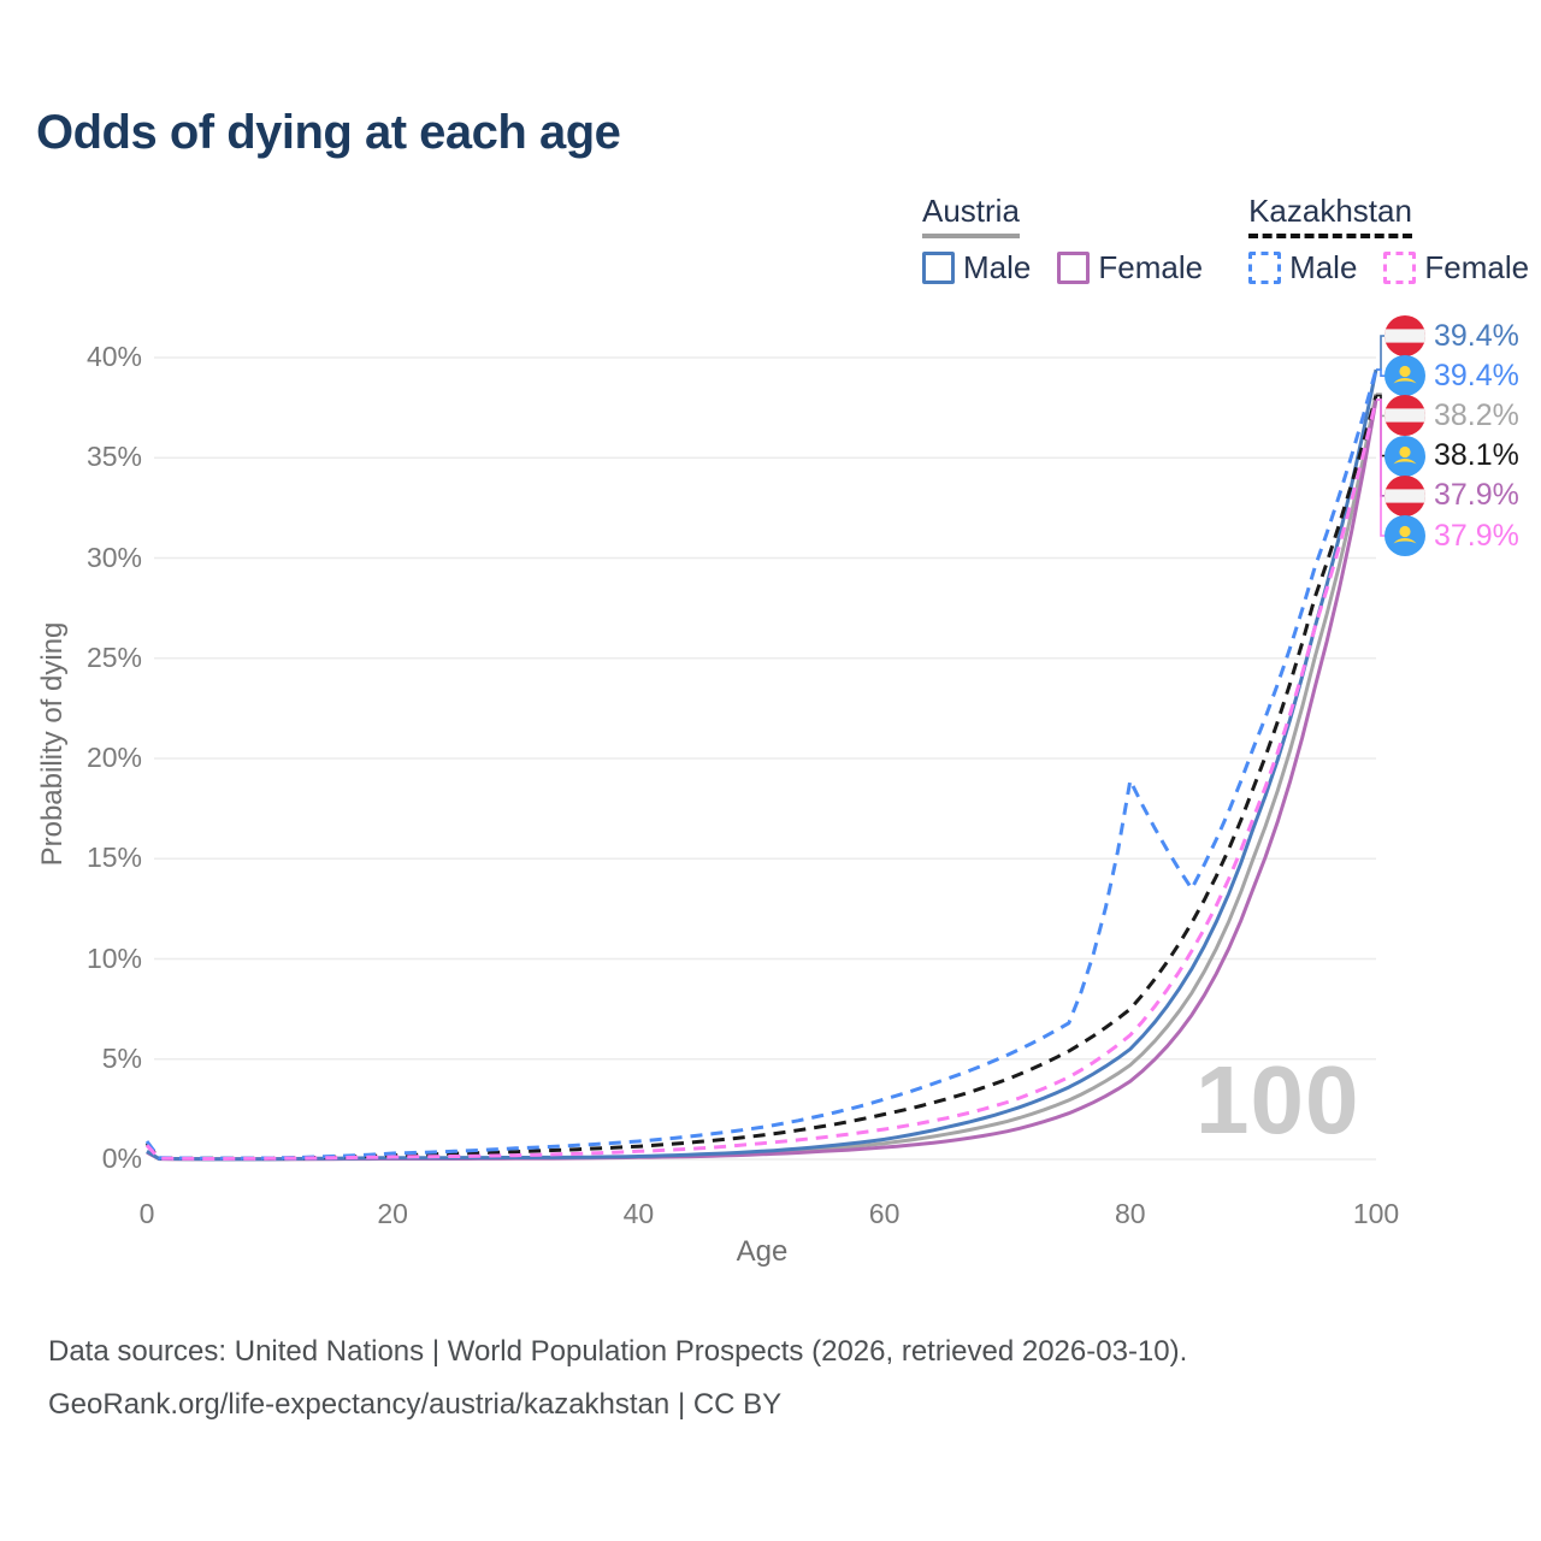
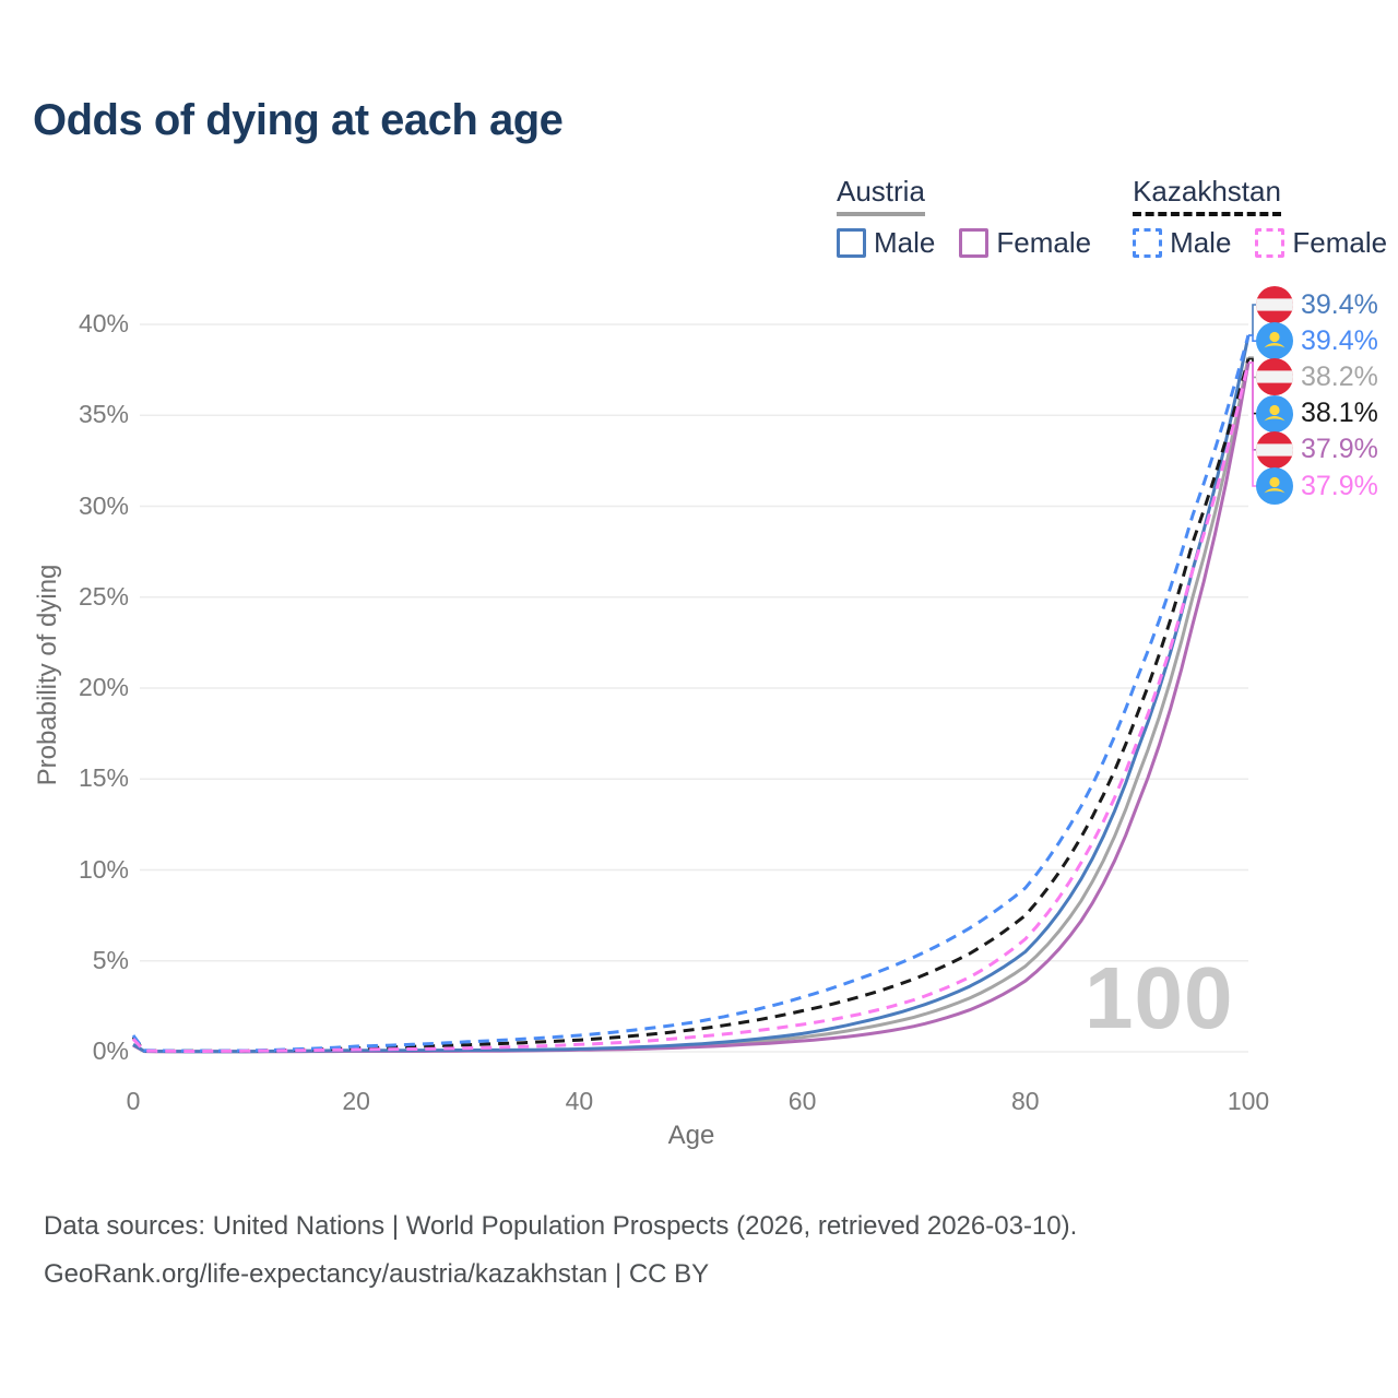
Kazakhstan Male/80: 18.9% -> 9.0%
